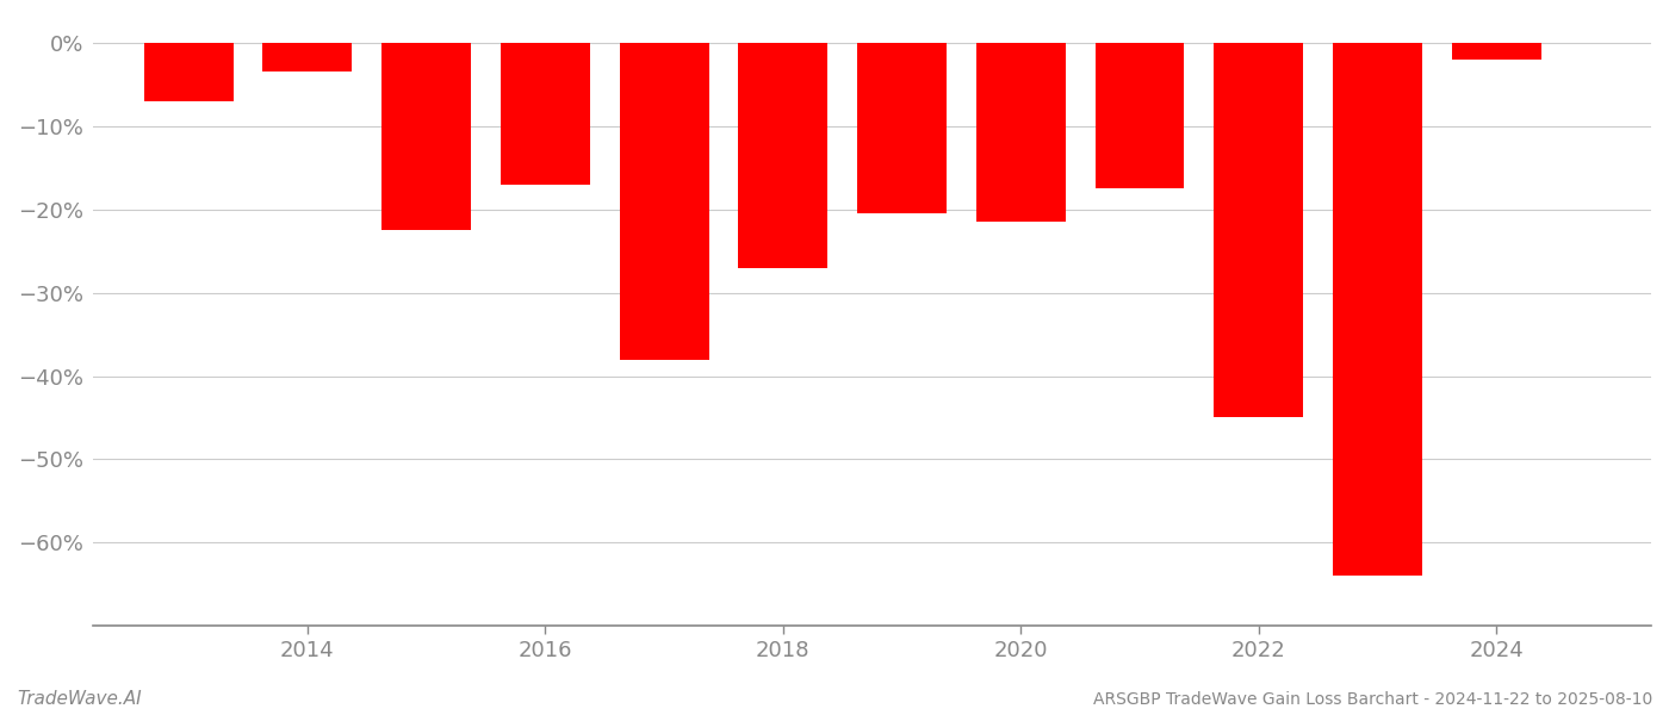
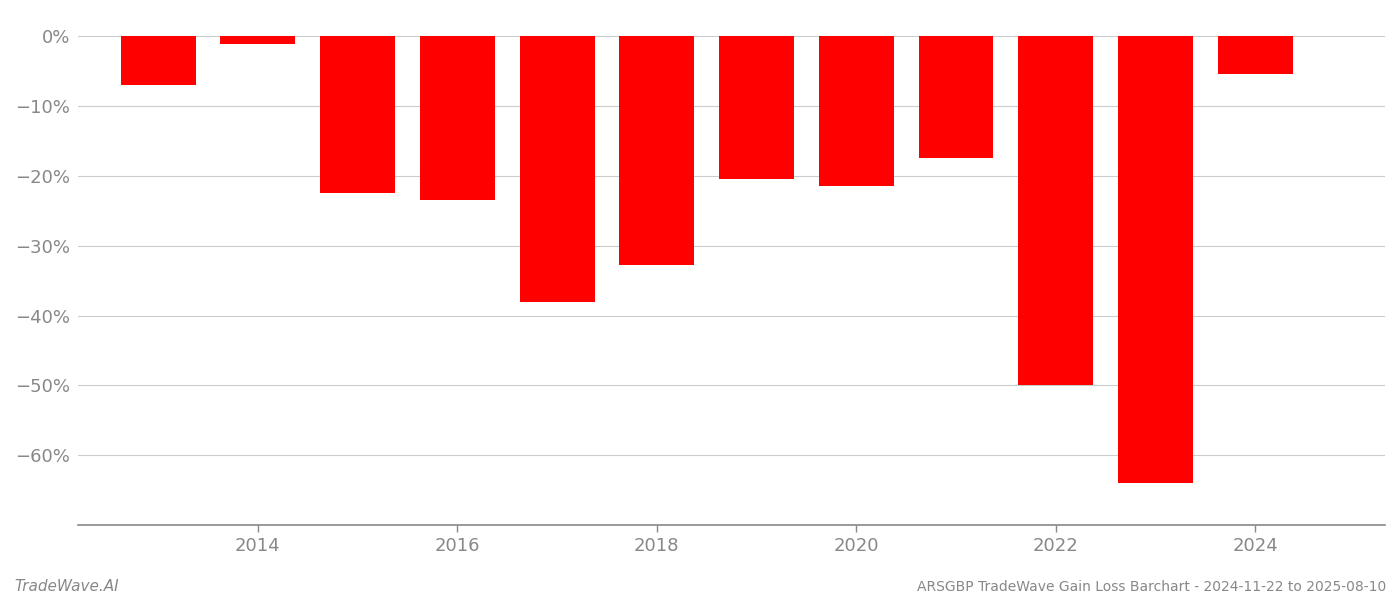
2014: -3.5% -> -1.2%
2016: -17.0% -> -23.4%
2018: -27.0% -> -32.8%
2022: -45.0% -> -50.0%
2024: -2.0% -> -5.4%
